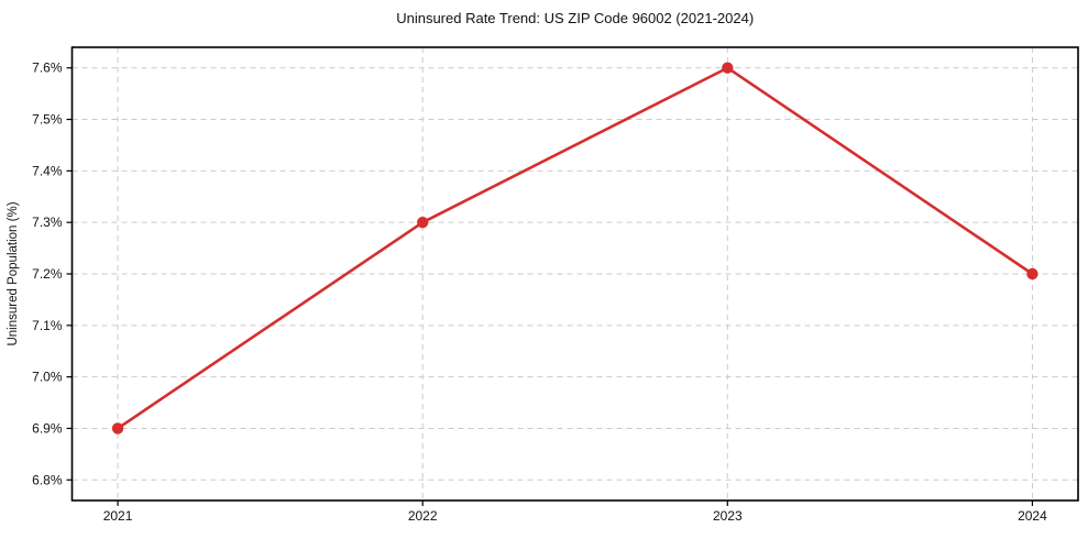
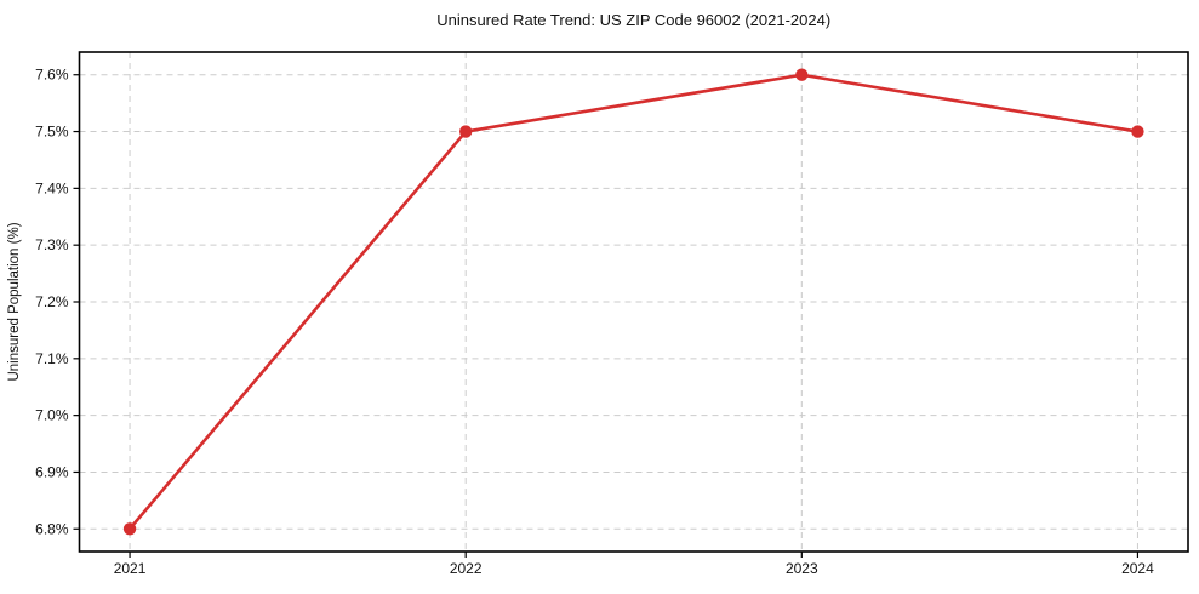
2021: 6.9% -> 6.8%
2022: 7.3% -> 7.5%
2024: 7.2% -> 7.5%
